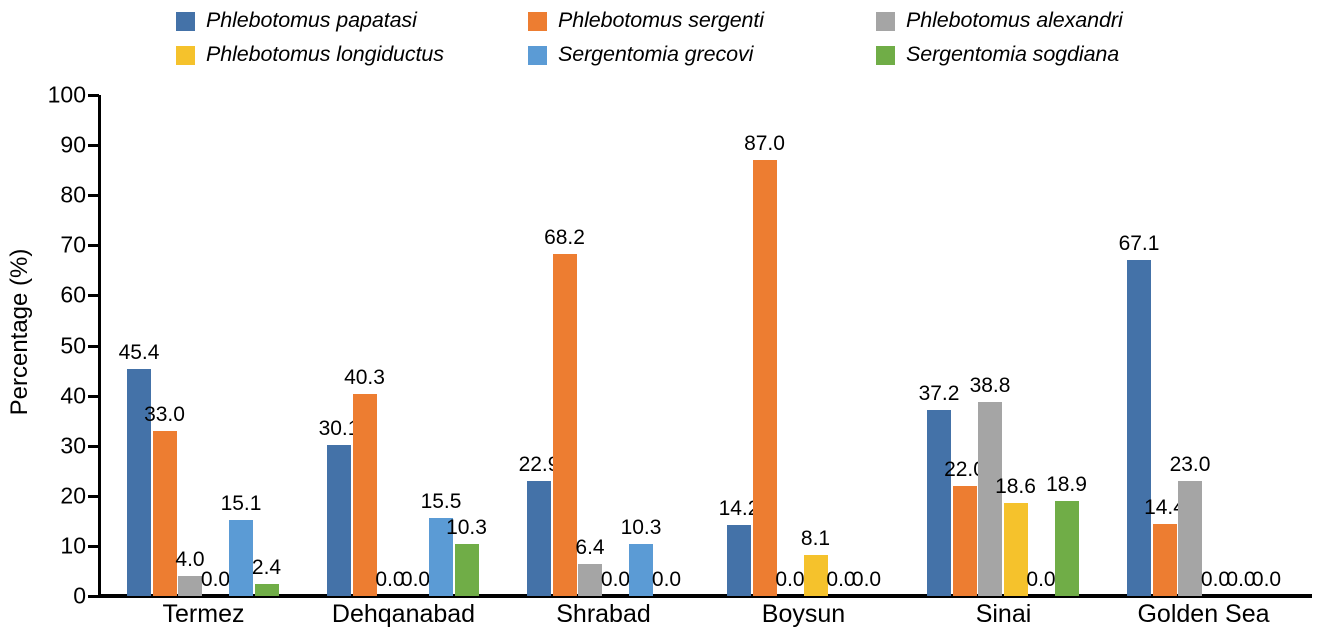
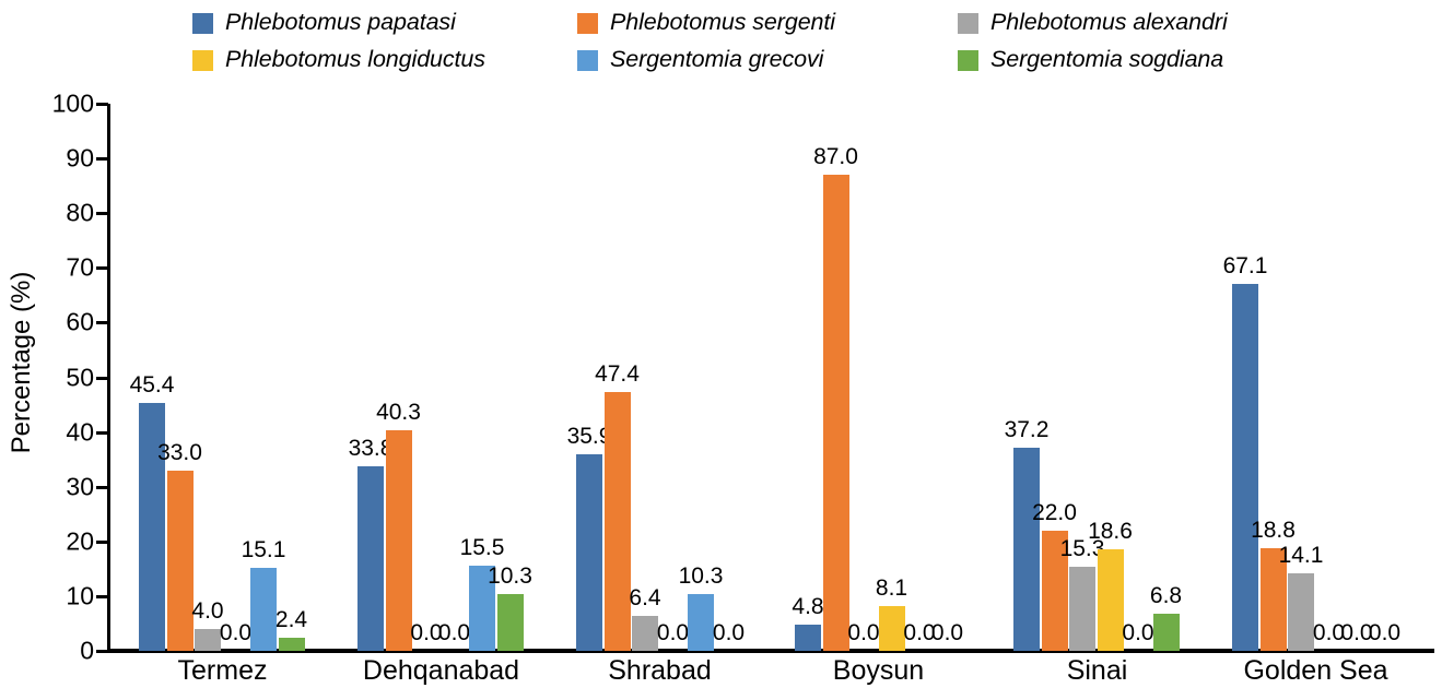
Phlebotomus papatasi/Dehqanabad: 30.1 -> 33.8
Phlebotomus papatasi/Shrabad: 22.9 -> 35.9
Phlebotomus sergenti/Shrabad: 68.2 -> 47.4
Phlebotomus papatasi/Boysun: 14.2 -> 4.8
Phlebotomus alexandri/Sinai: 38.8 -> 15.3
Sergentomia sogdiana/Sinai: 18.9 -> 6.8
Phlebotomus sergenti/Golden Sea: 14.4 -> 18.8
Phlebotomus alexandri/Golden Sea: 23.0 -> 14.1
